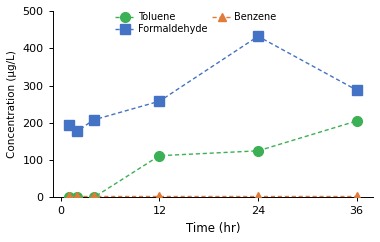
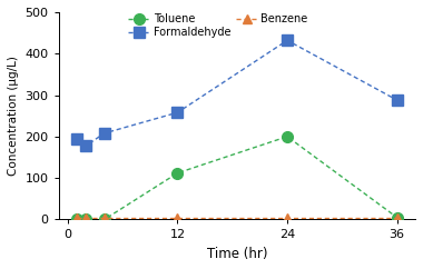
Toluene/24: 125 -> 200
Toluene/36: 205 -> 5
